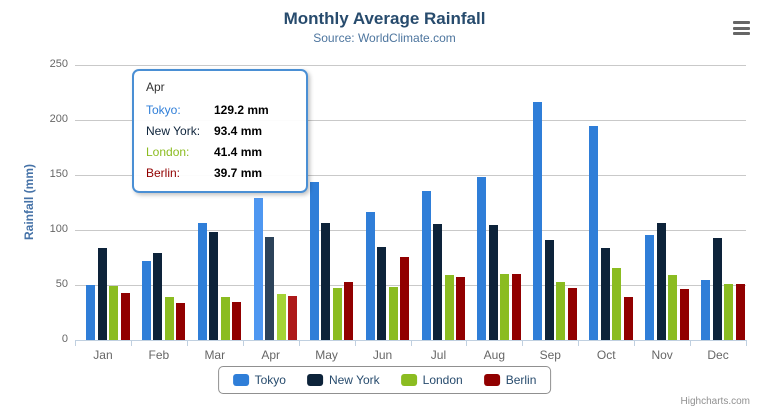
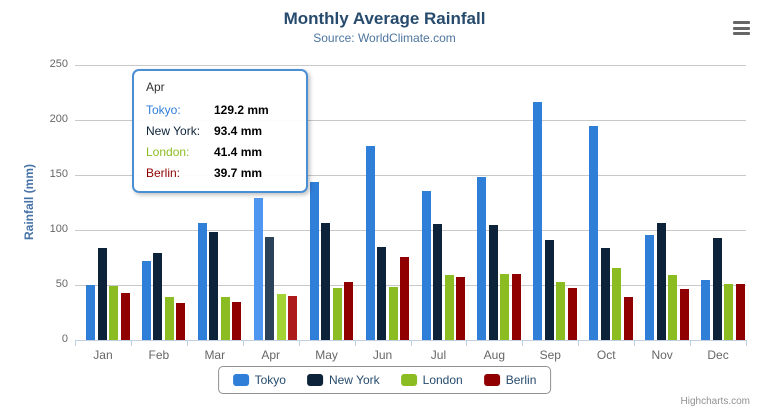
Tokyo/Jun: 116 -> 176
